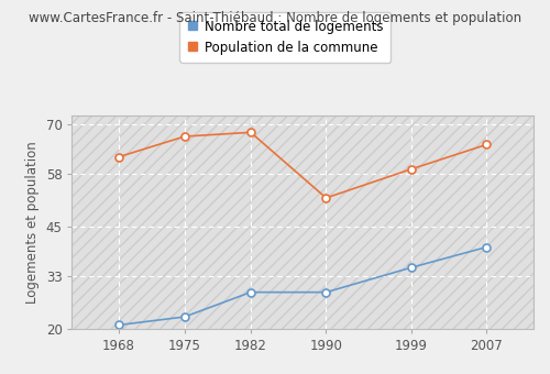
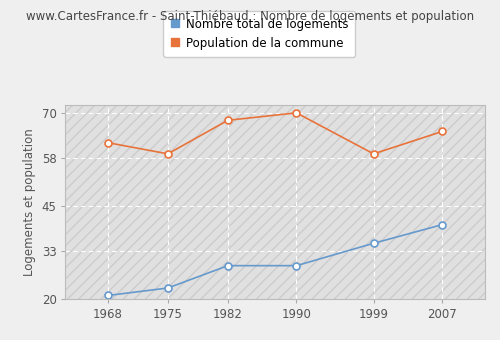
Population de la commune/1975: 67 -> 59
Population de la commune/1990: 52 -> 70
